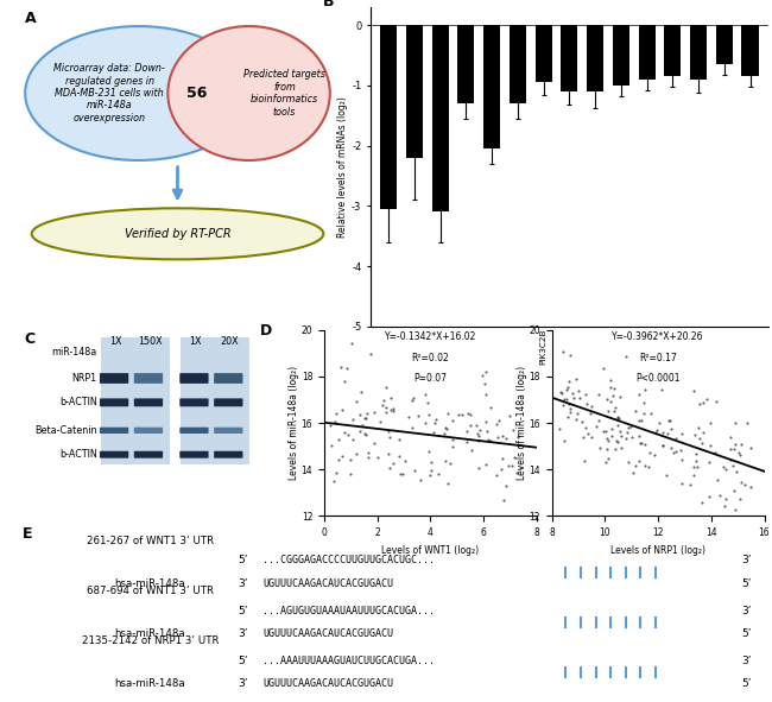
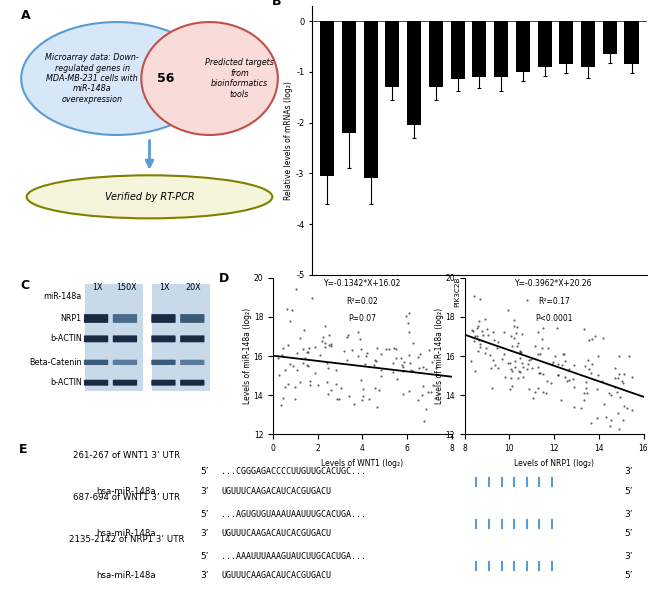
PIK3C2B: -0.94 -> -1.15
